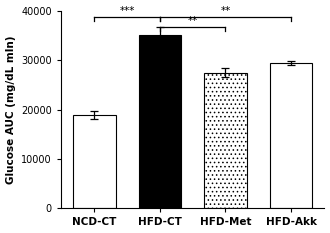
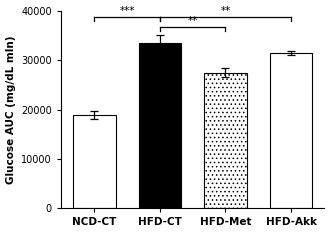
HFD-CT: 35200 -> 33500
HFD-Akk: 29500 -> 31500
